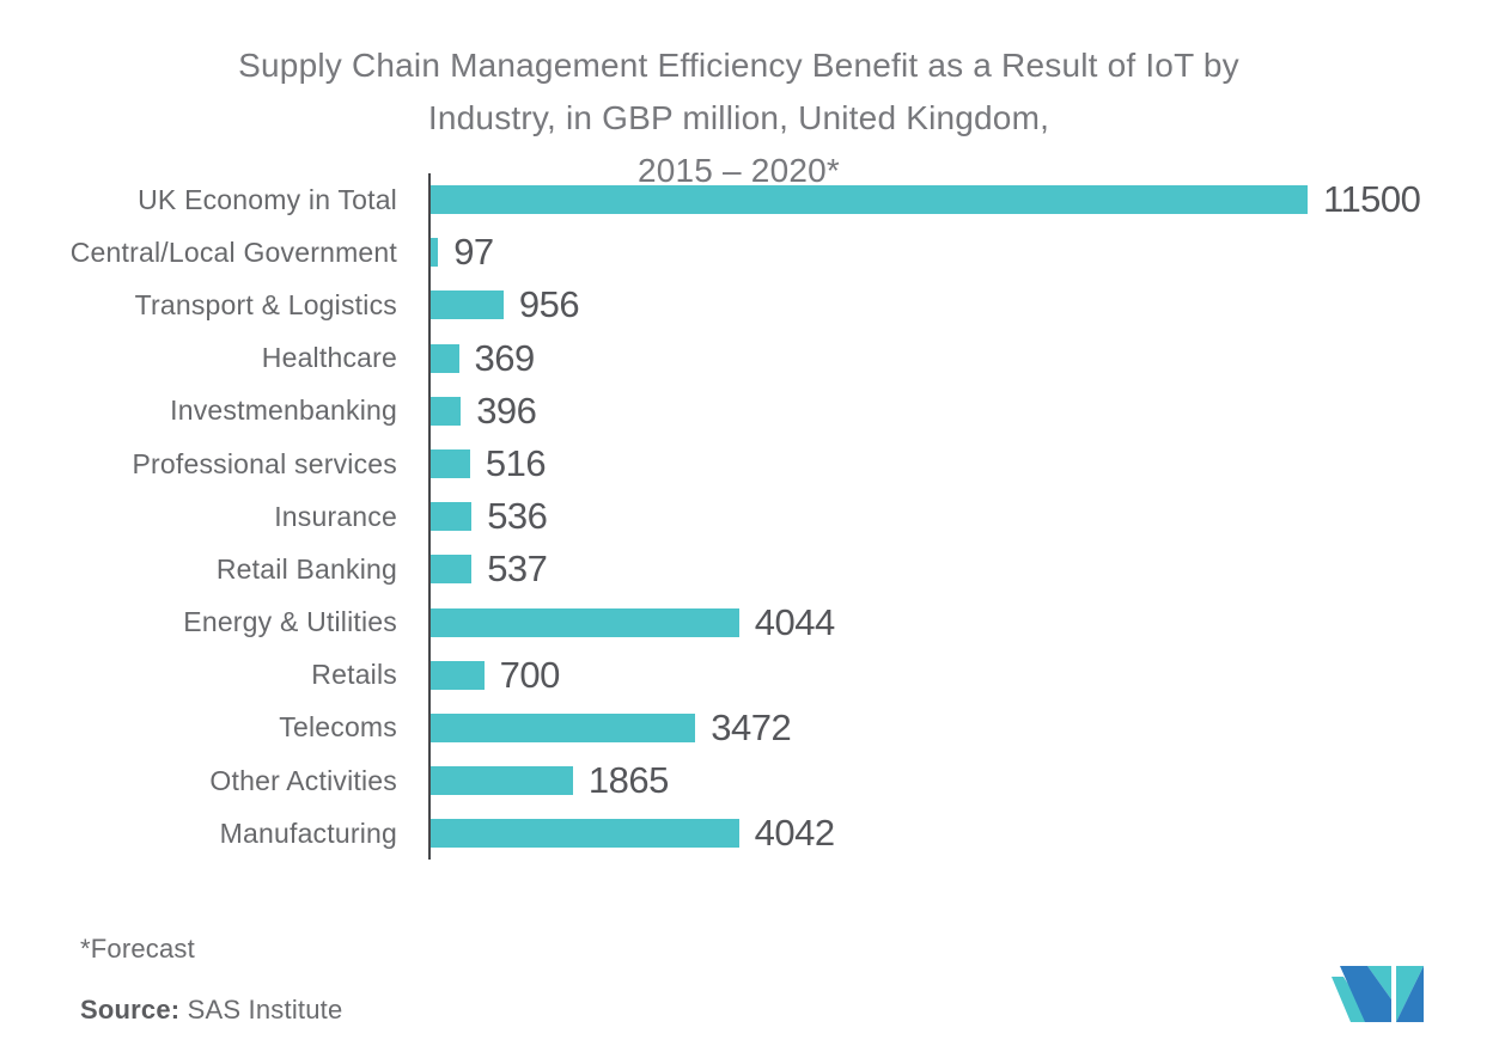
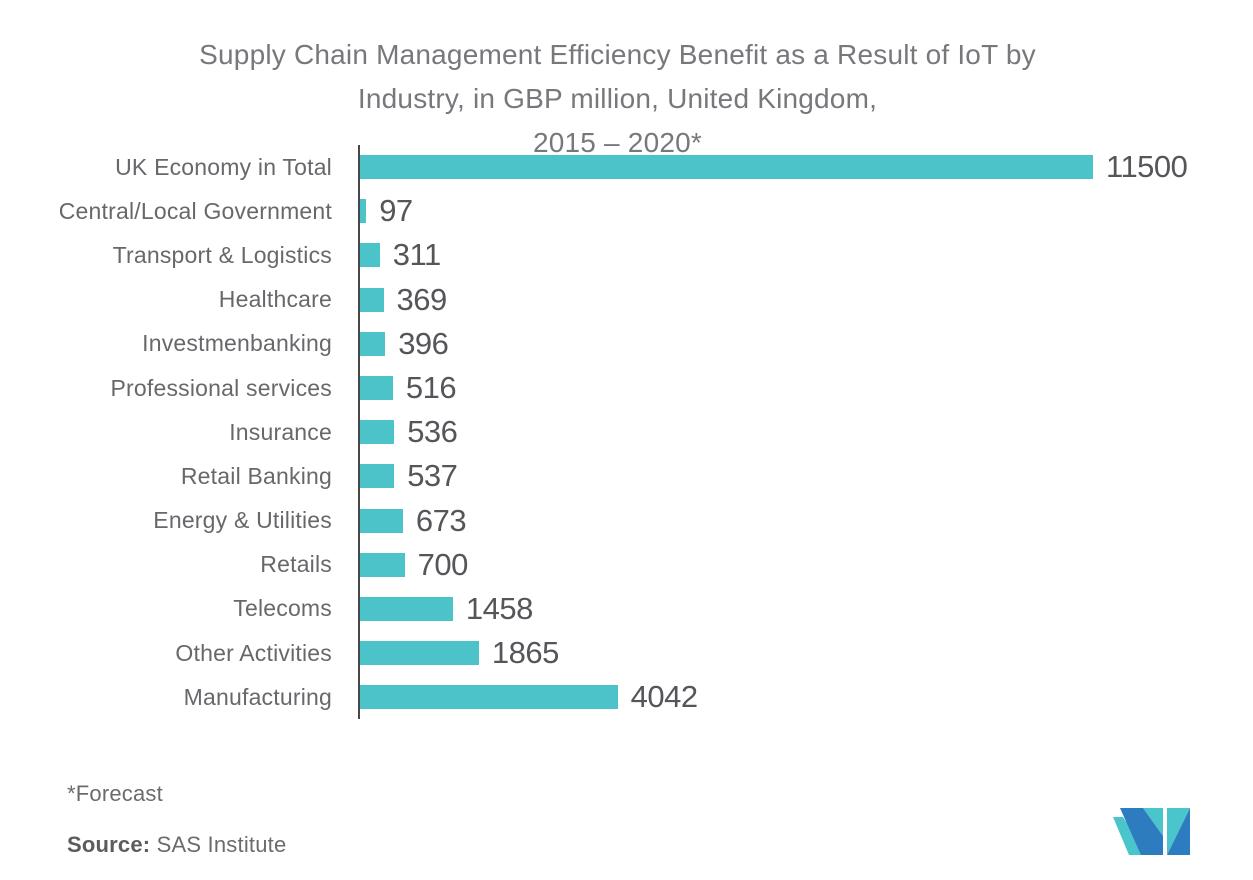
Transport & Logistics: 956 -> 311
Energy & Utilities: 4044 -> 673
Telecoms: 3472 -> 1458
